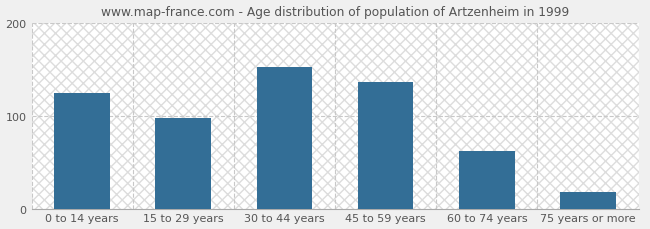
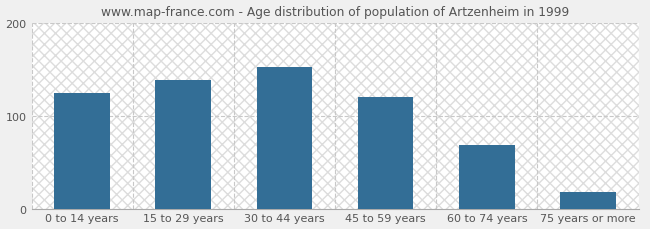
15 to 29 years: 98 -> 138
45 to 59 years: 136 -> 120
60 to 74 years: 62 -> 68
